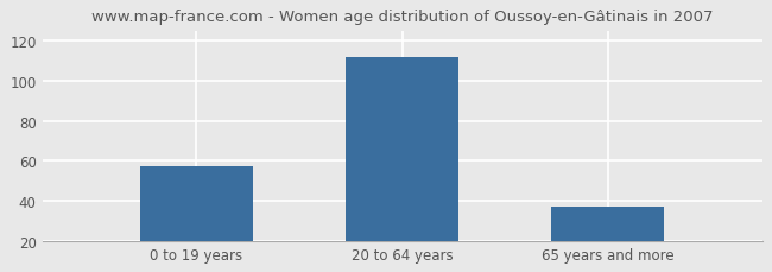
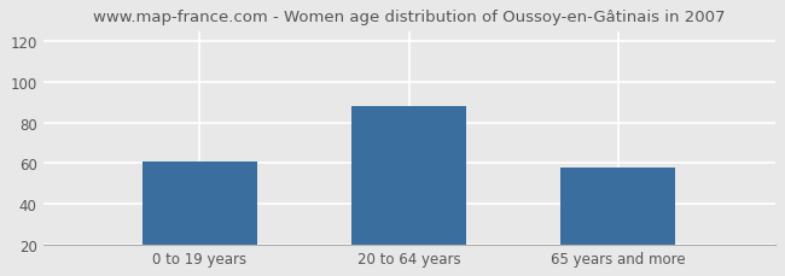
0 to 19 years: 57 -> 61
20 to 64 years: 112 -> 88
65 years and more: 37 -> 58
